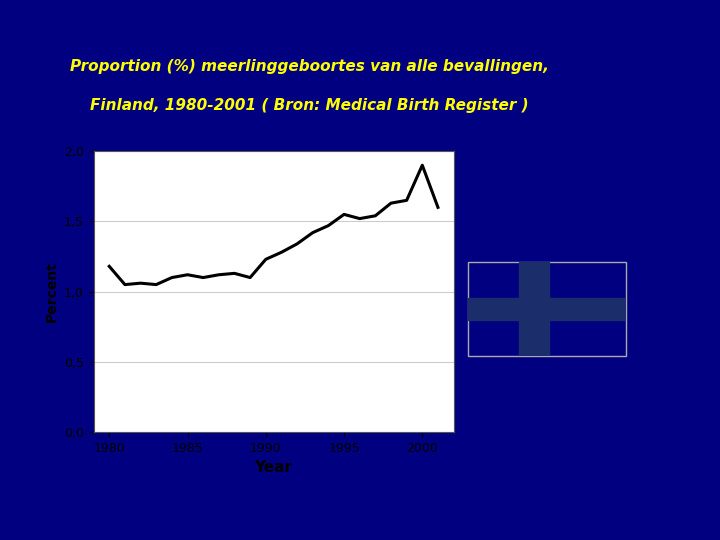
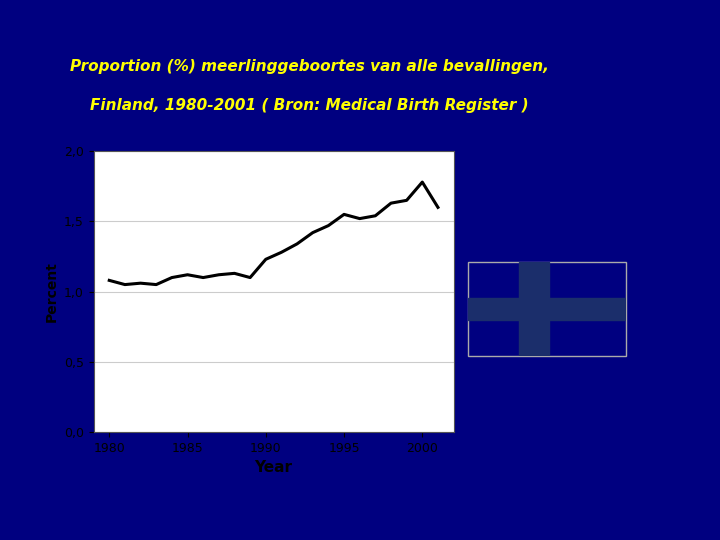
1980: 1,18 -> 1,08
2000: 1,90 -> 1,78
